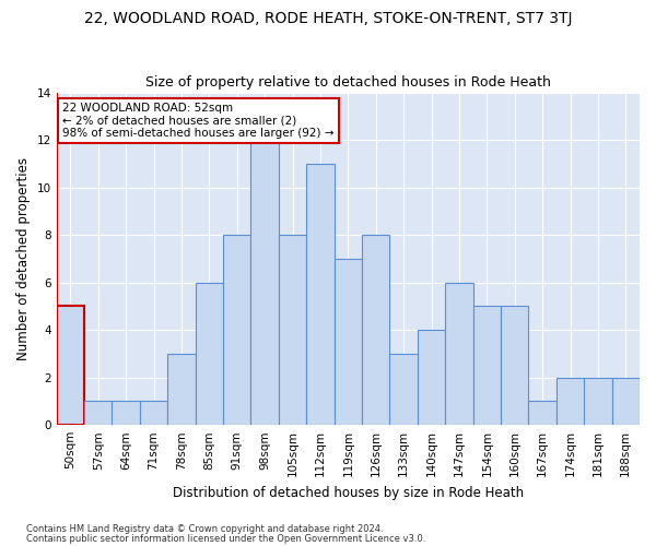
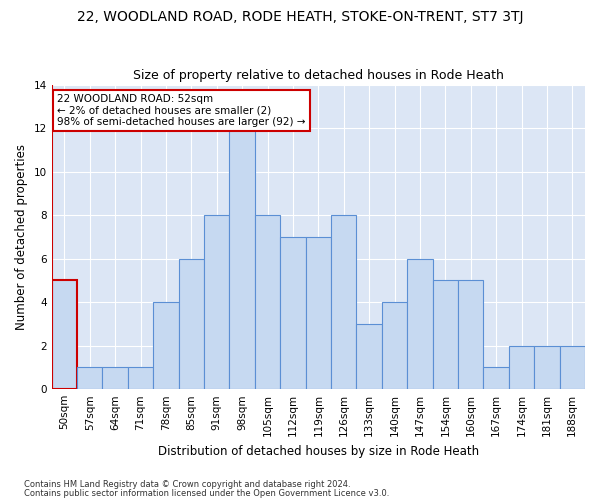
78sqm: 3 -> 4
112sqm: 11 -> 7
